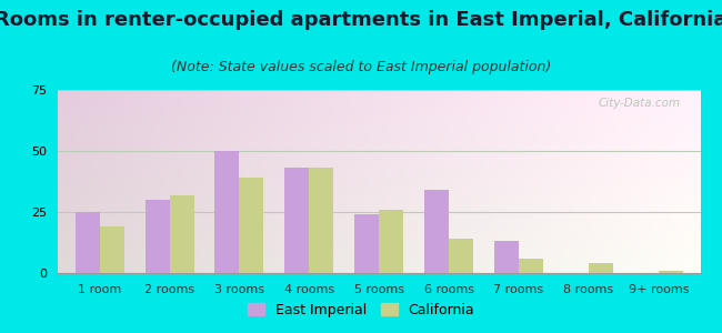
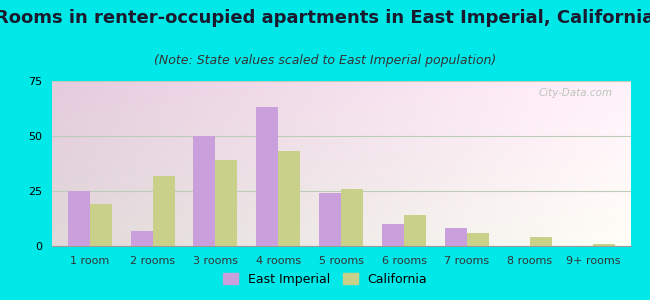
East Imperial/2 rooms: 30 -> 7
East Imperial/4 rooms: 43 -> 63
East Imperial/6 rooms: 34 -> 10
East Imperial/7 rooms: 13 -> 8
